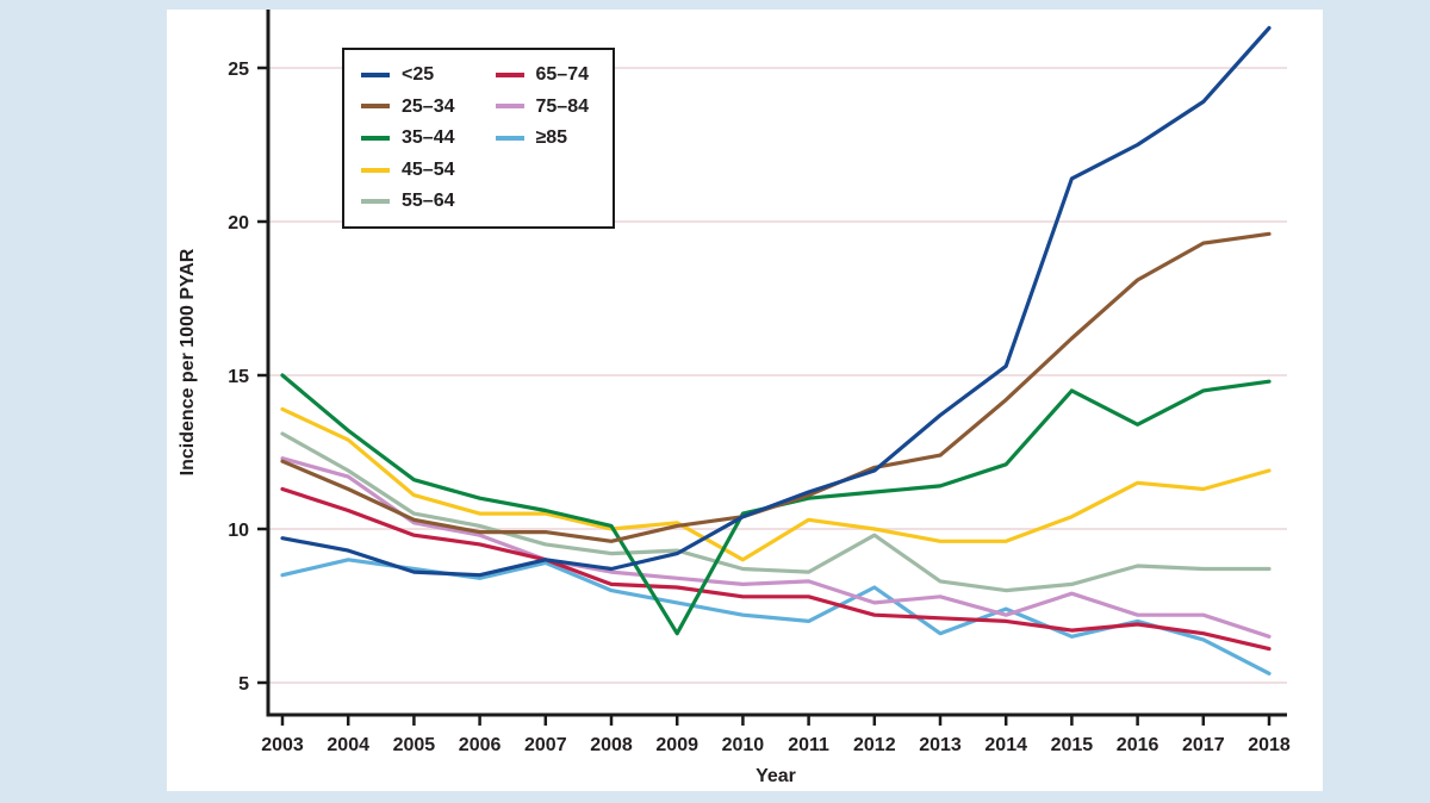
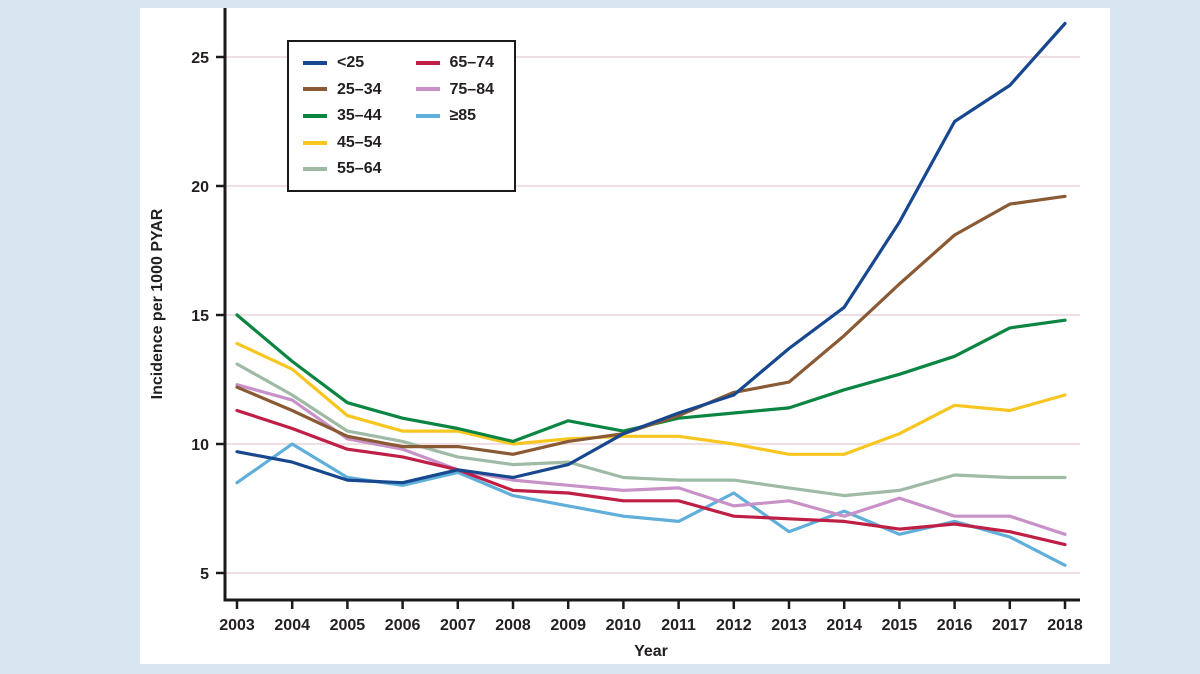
≥85/2004: 9.0 -> 10.0
35–44/2009: 6.6 -> 10.9
45–54/2010: 9.0 -> 10.3
55–64/2012: 9.8 -> 8.6
<25/2015: 21.4 -> 18.6
35–44/2015: 14.5 -> 12.7
